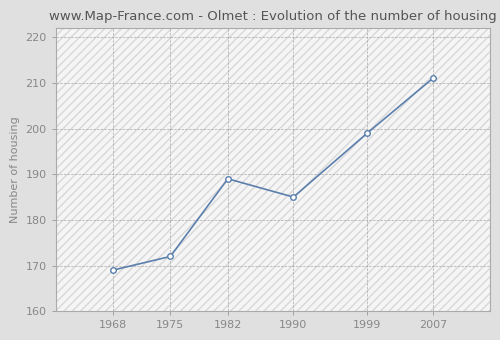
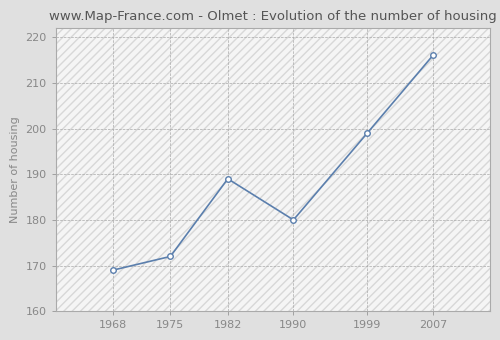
1990: 185 -> 180
2007: 211 -> 216
